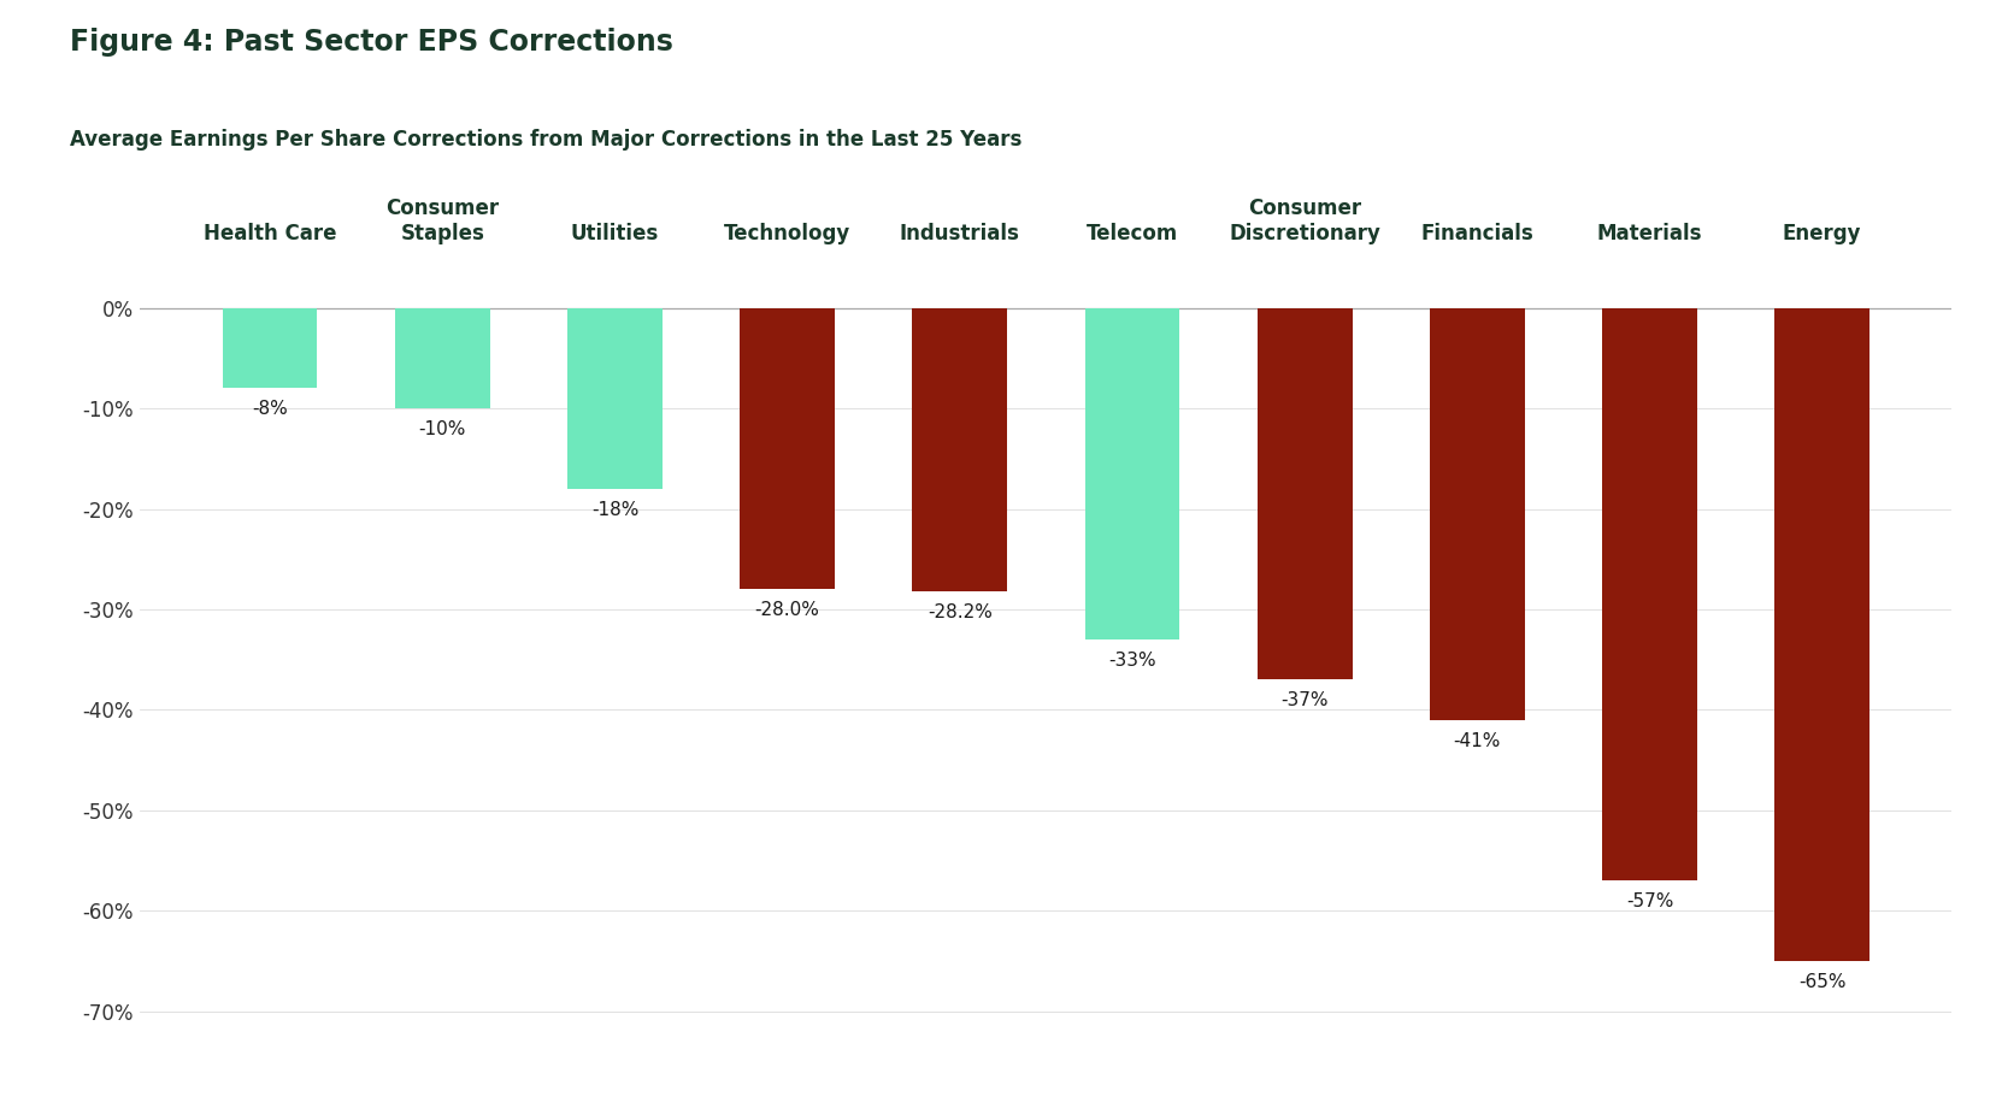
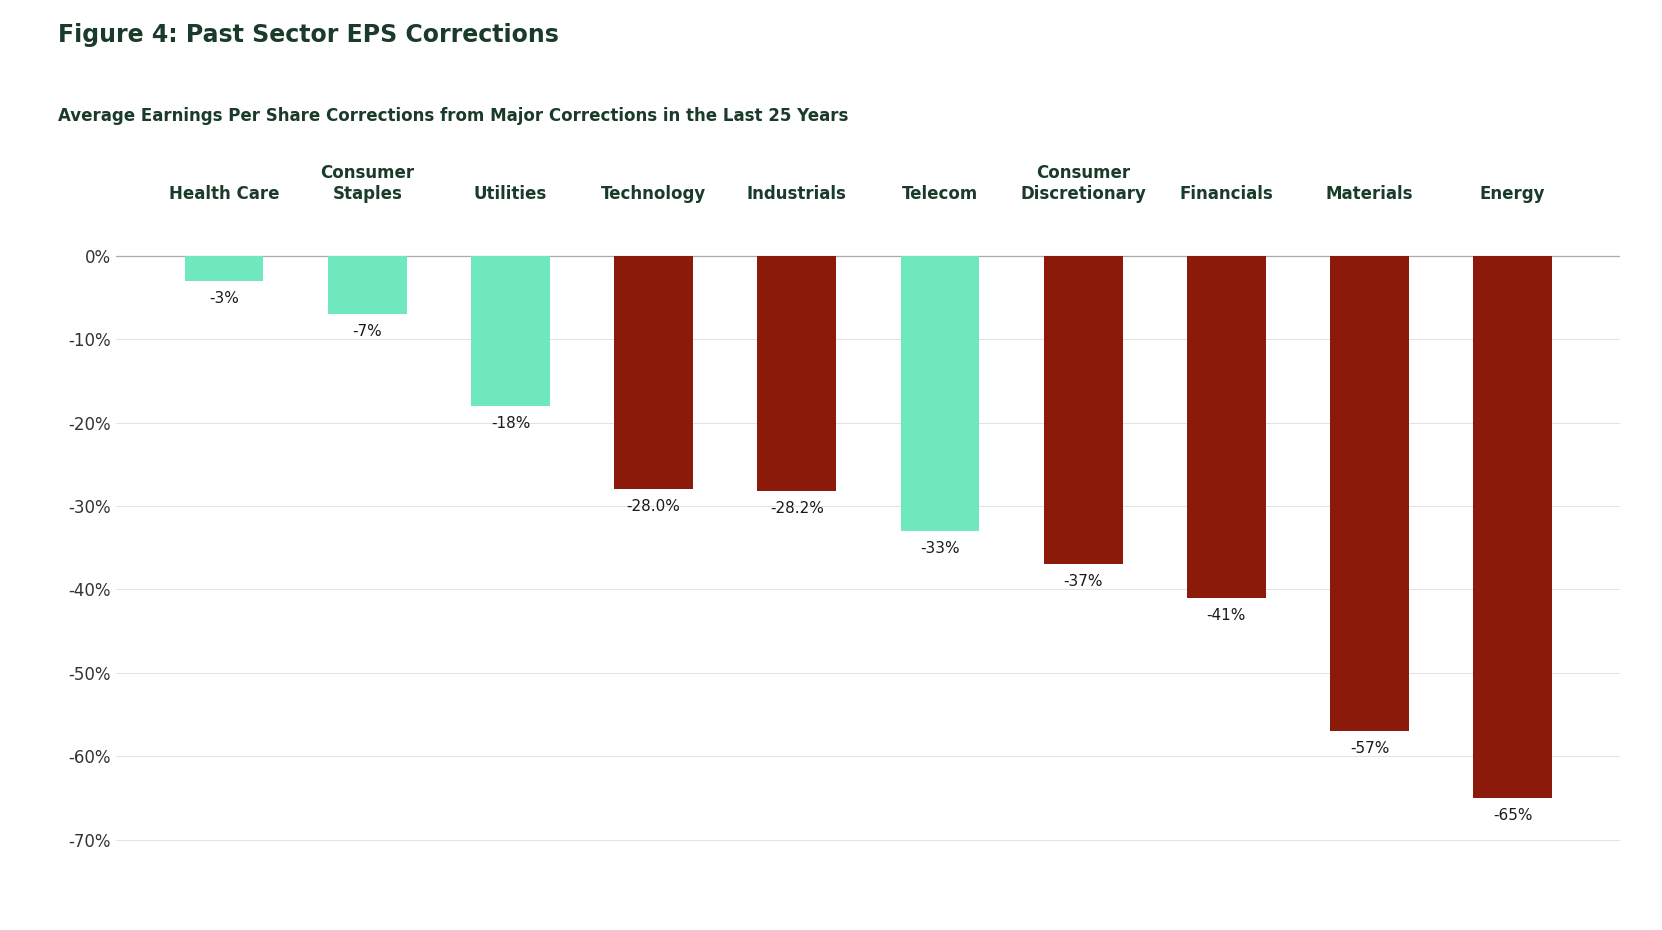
Health Care: -8% -> -3%
Consumer Staples: -10% -> -7%
